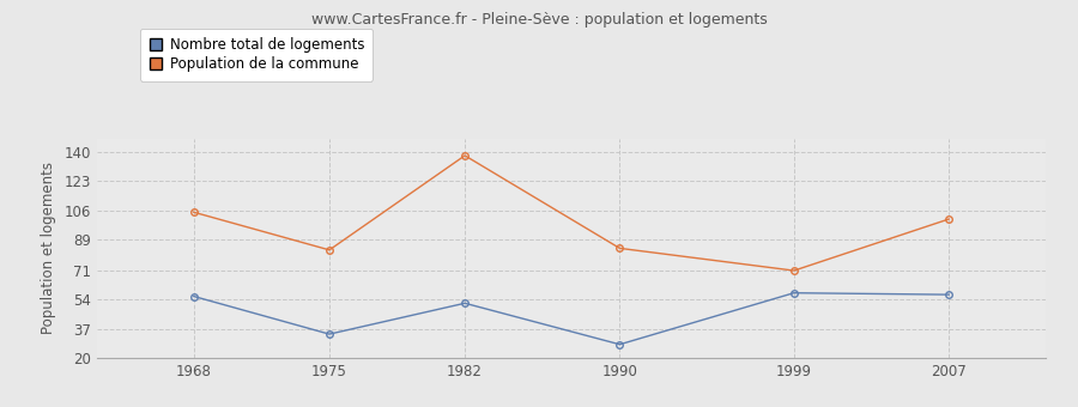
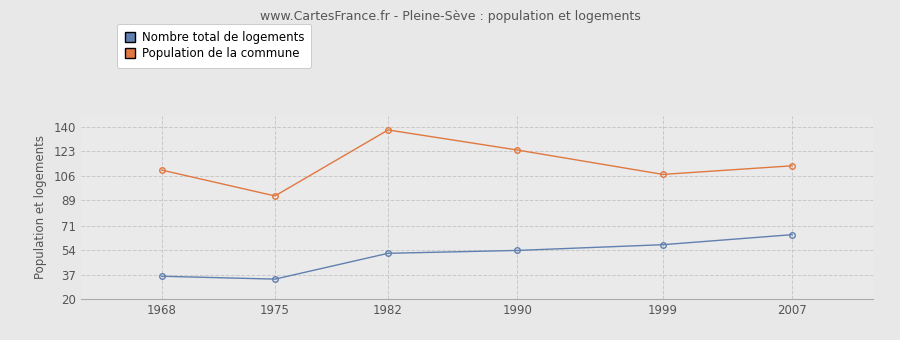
Nombre total de logements/1968: 56 -> 36
Population de la commune/1968: 105 -> 110
Population de la commune/1975: 83 -> 92
Nombre total de logements/1990: 28 -> 54
Population de la commune/1990: 84 -> 124
Population de la commune/1999: 71 -> 107
Nombre total de logements/2007: 57 -> 65
Population de la commune/2007: 101 -> 113
